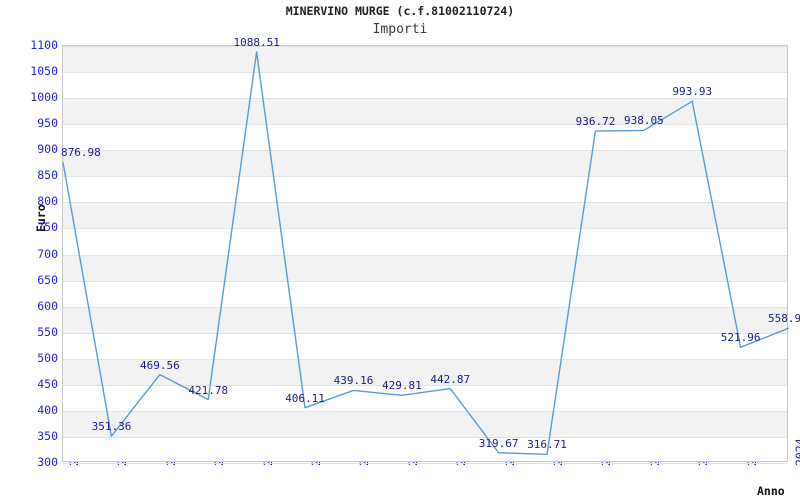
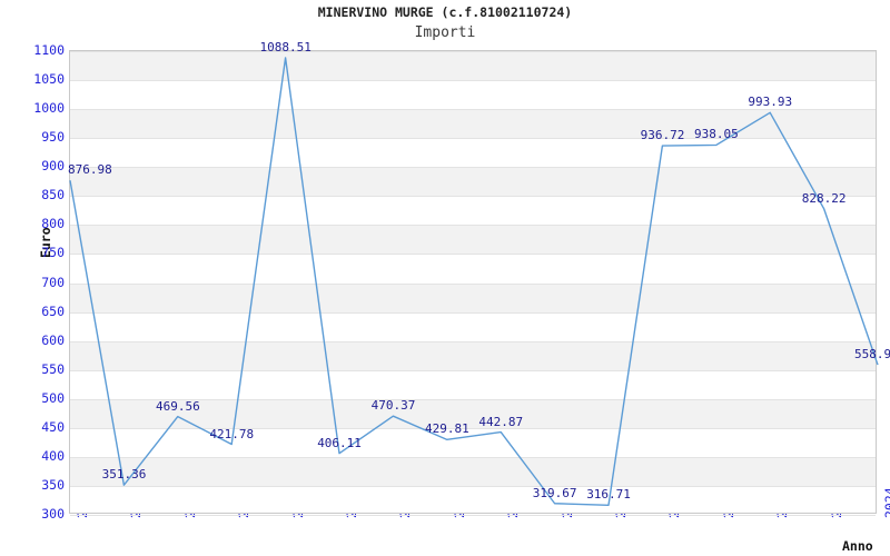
2015: 439.16 -> 470.37
2023: 521.96 -> 828.22
